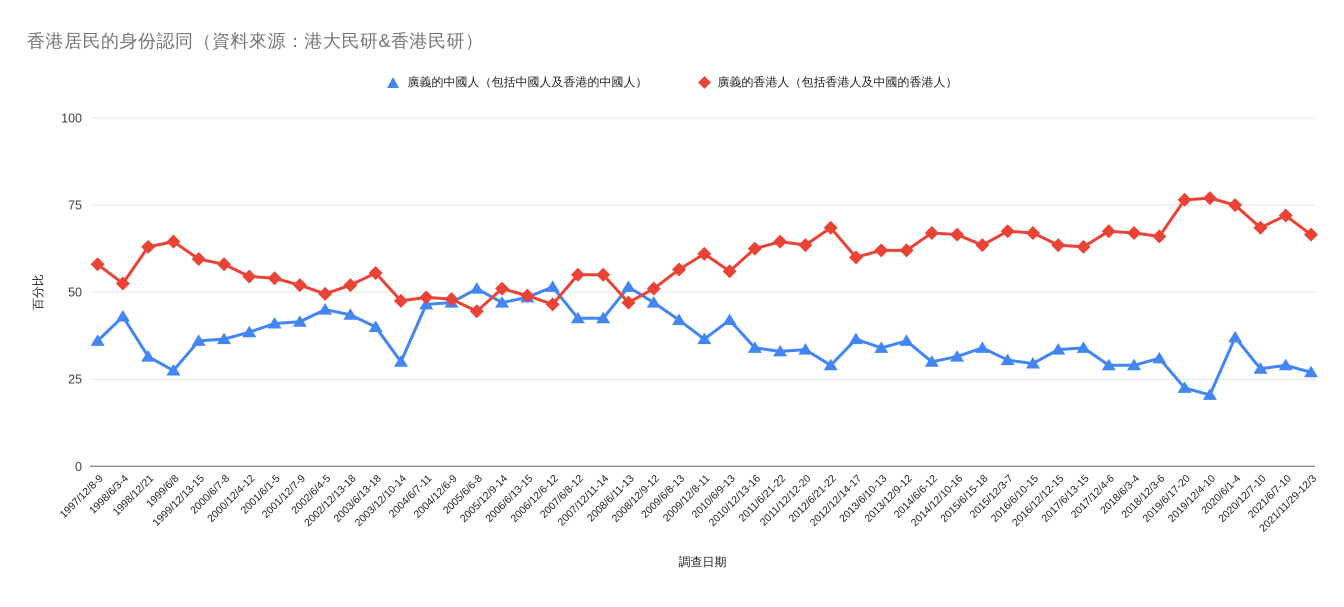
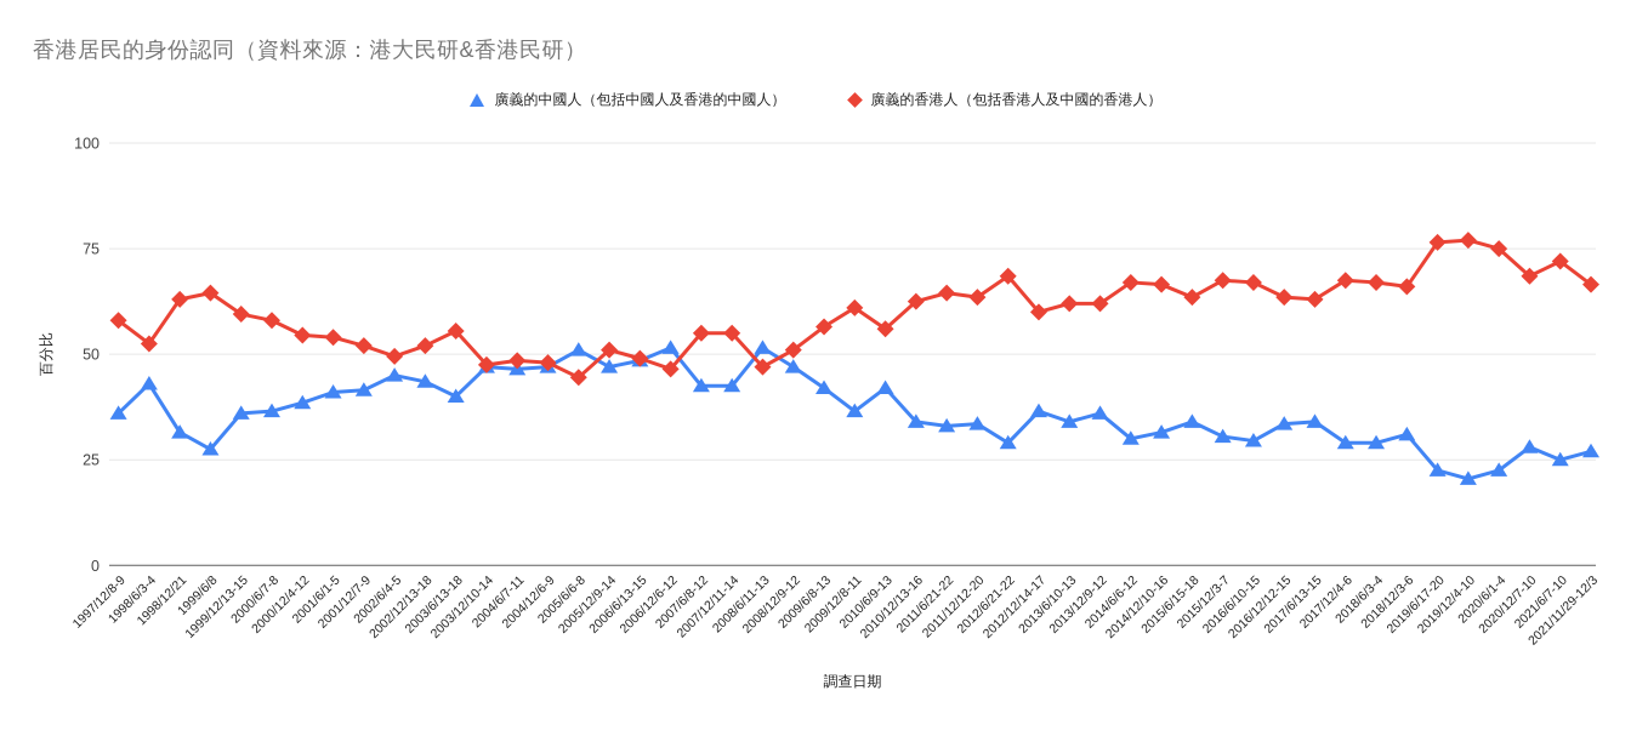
廣義的中國人（包括中國人及香港的中國人）/2003/12/10-14: 30 -> 47
廣義的中國人（包括中國人及香港的中國人）/2020/6/1-4: 37 -> 22
廣義的中國人（包括中國人及香港的中國人）/2021/6/7-10: 29 -> 25
